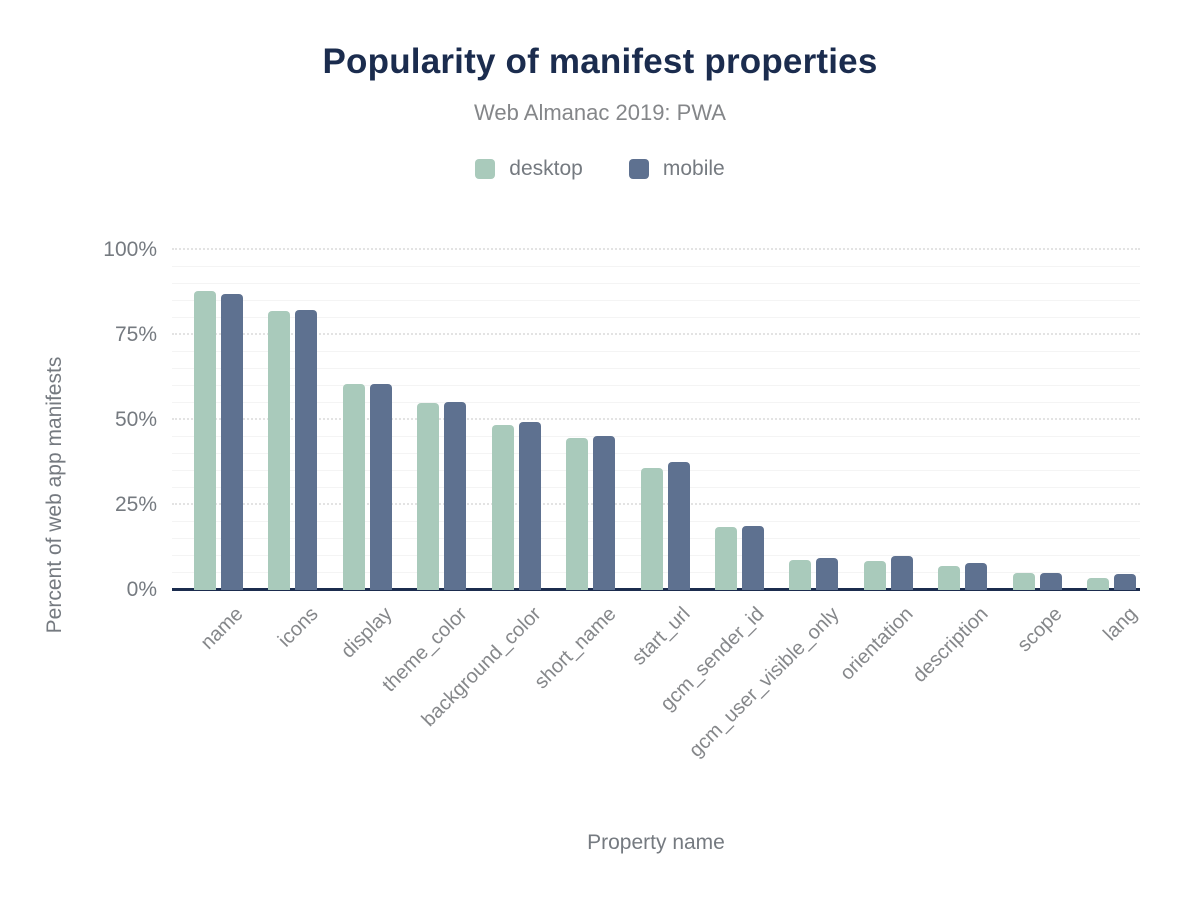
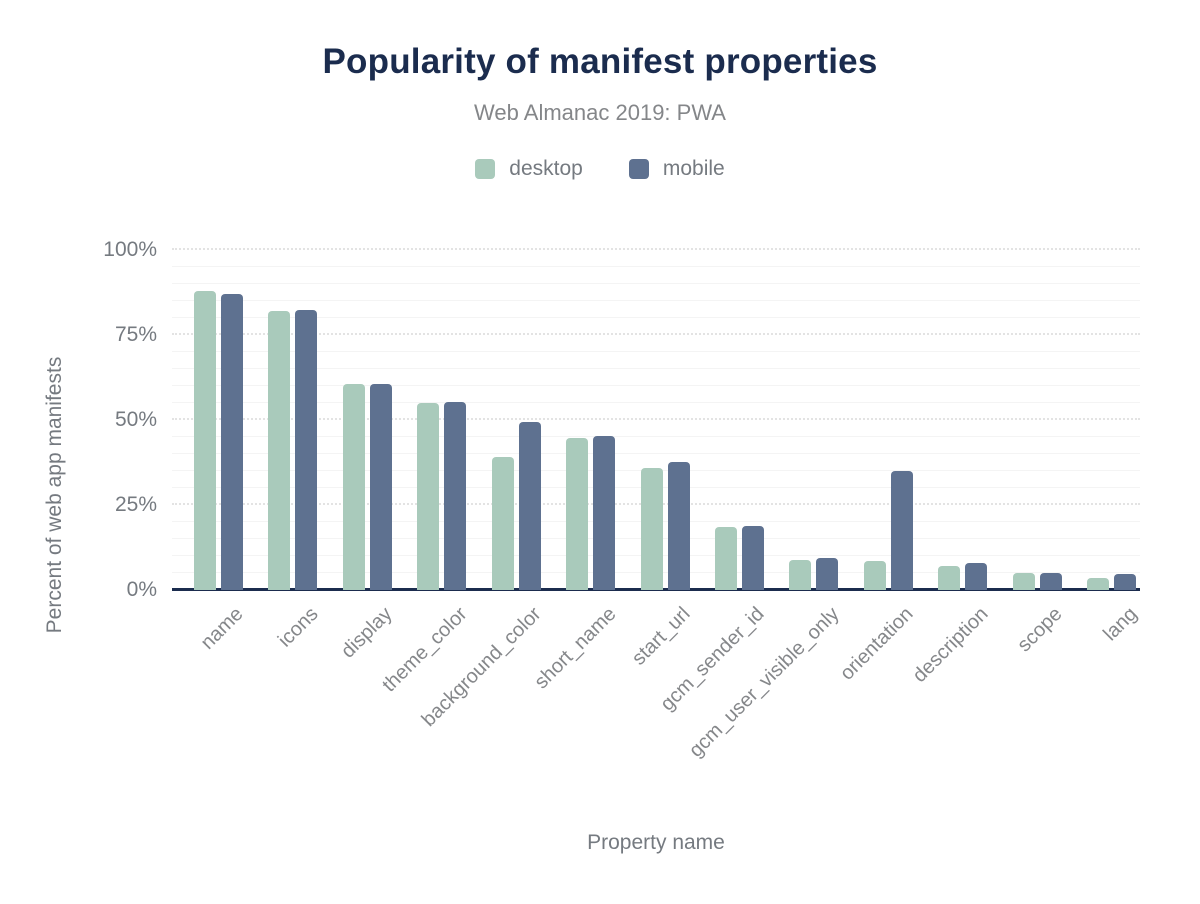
desktop/background_color: 49% -> 39%
mobile/orientation: 10% -> 35%
